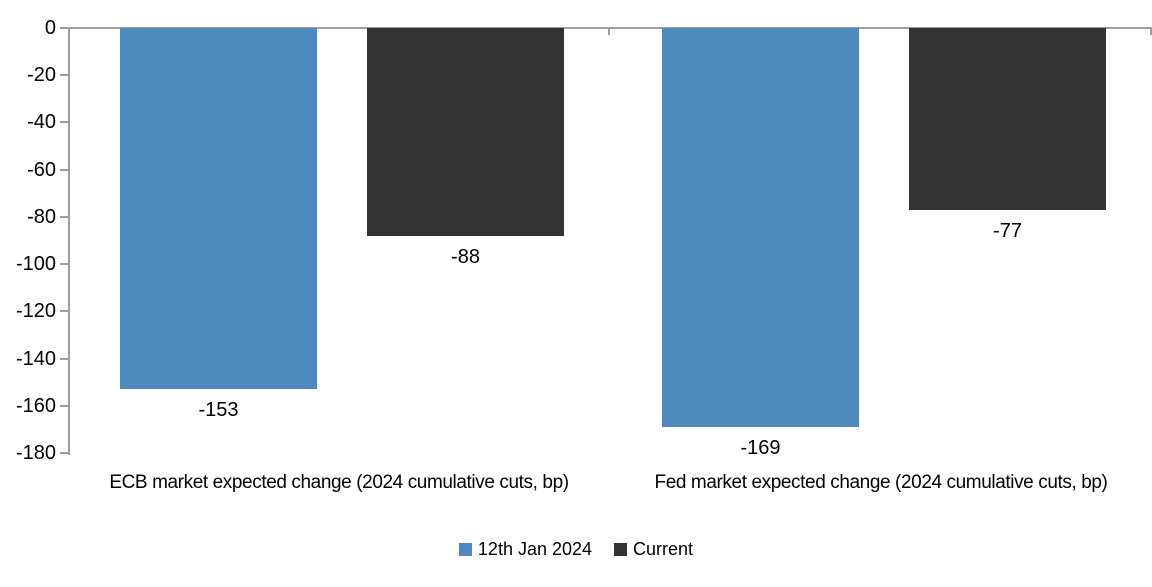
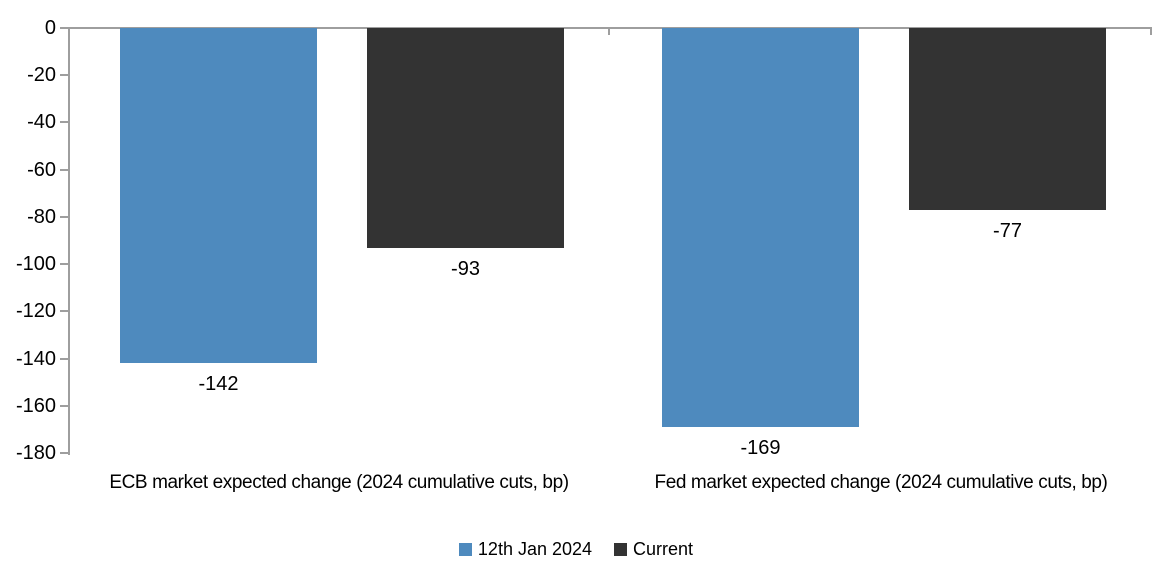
12th Jan 2024/ECB market expected change (2024 cumulative cuts, bp): -153 -> -142
Current/ECB market expected change (2024 cumulative cuts, bp): -88 -> -93
